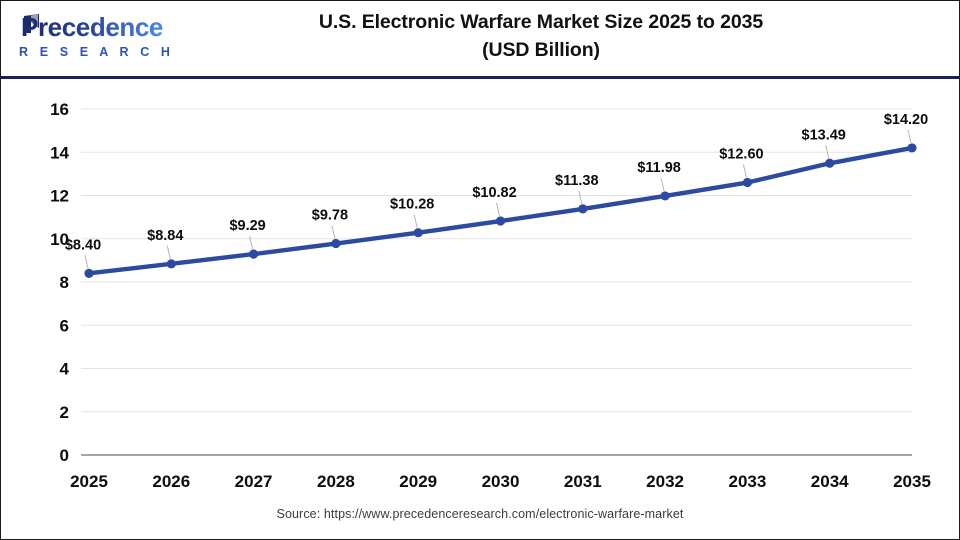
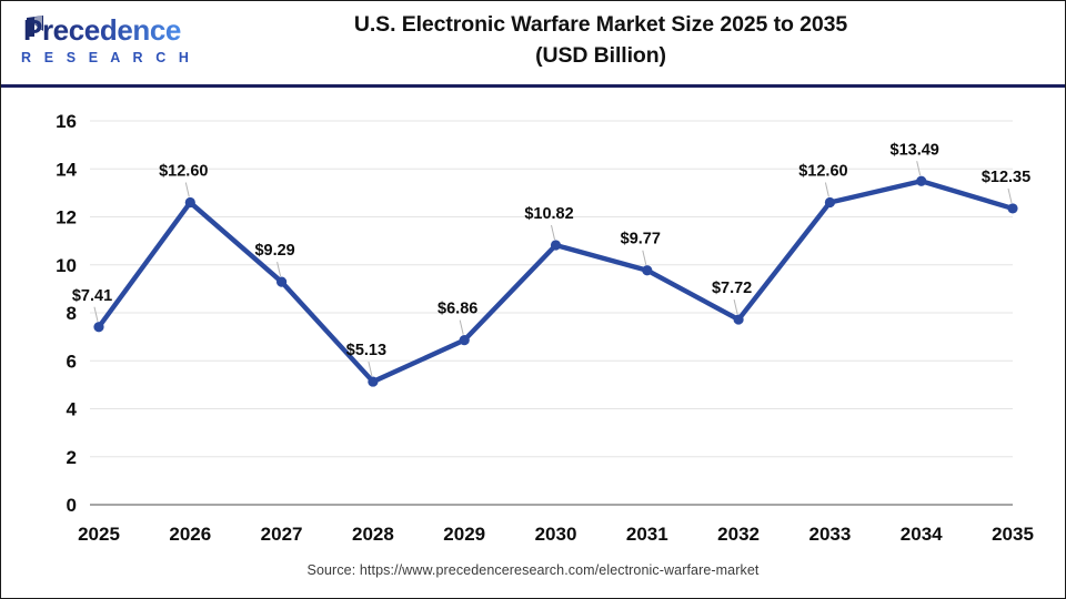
2025: $8.40 -> $7.41
2026: $8.84 -> $12.60
2028: $9.78 -> $5.13
2029: $10.28 -> $6.86
2031: $11.38 -> $9.77
2032: $11.98 -> $7.72
2035: $14.20 -> $12.35
